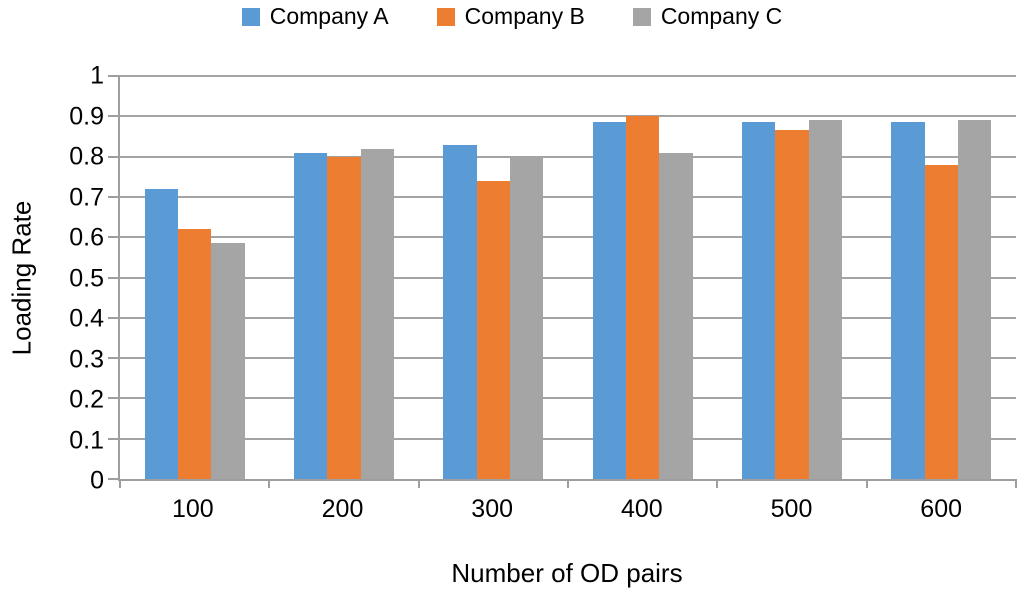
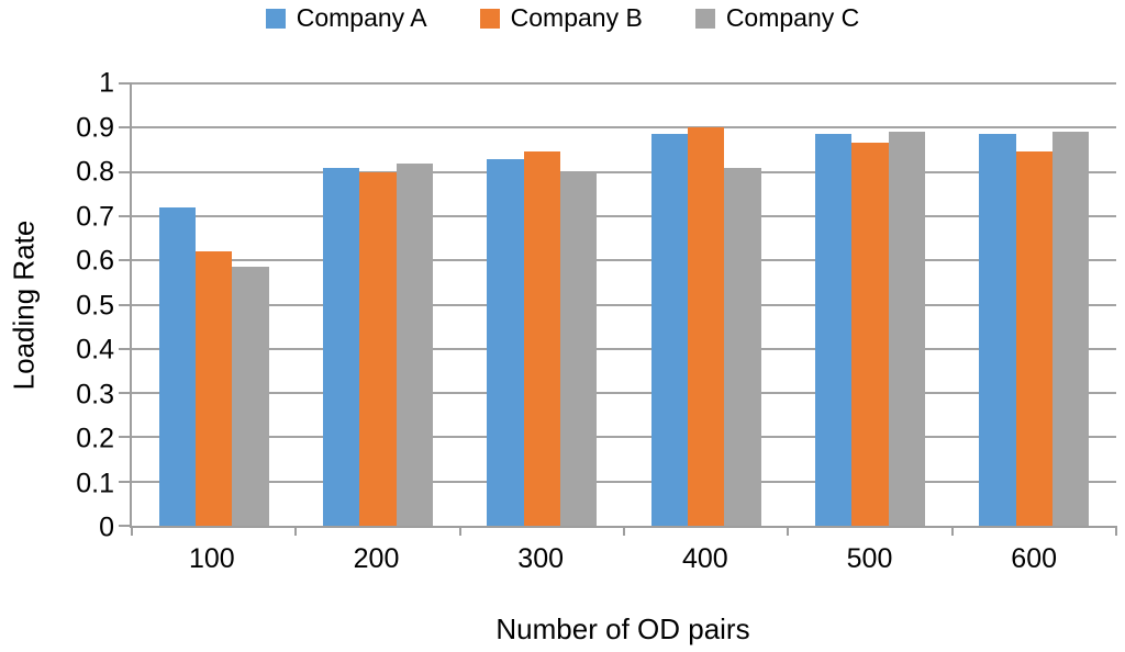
Company B/300: 0.74 -> 0.84
Company B/600: 0.78 -> 0.84
